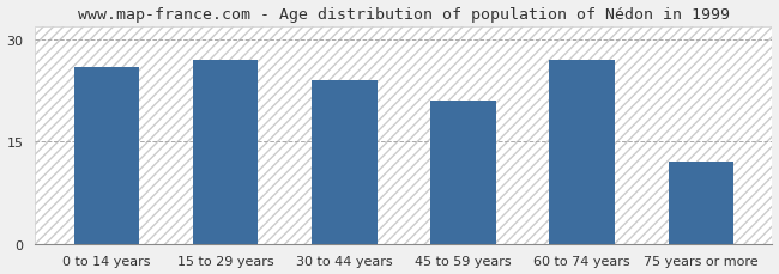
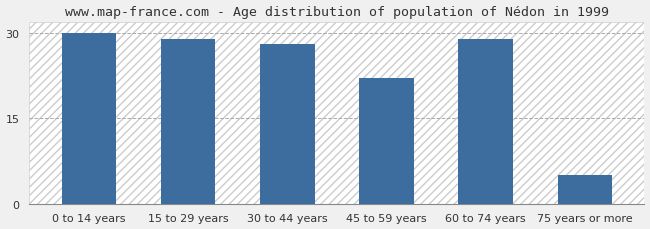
0 to 14 years: 26 -> 30
15 to 29 years: 27 -> 29
30 to 44 years: 24 -> 28
45 to 59 years: 21 -> 22
60 to 74 years: 27 -> 29
75 years or more: 12 -> 5
